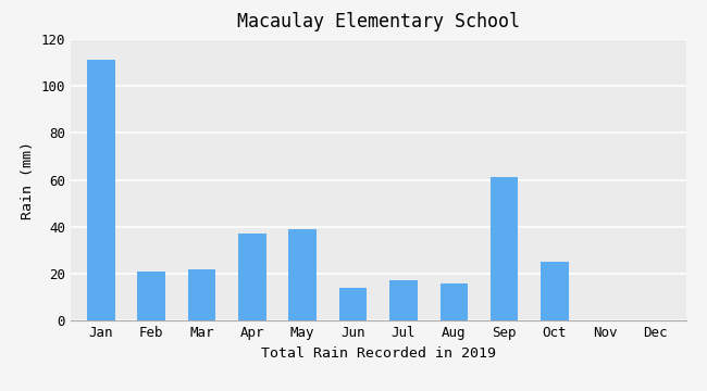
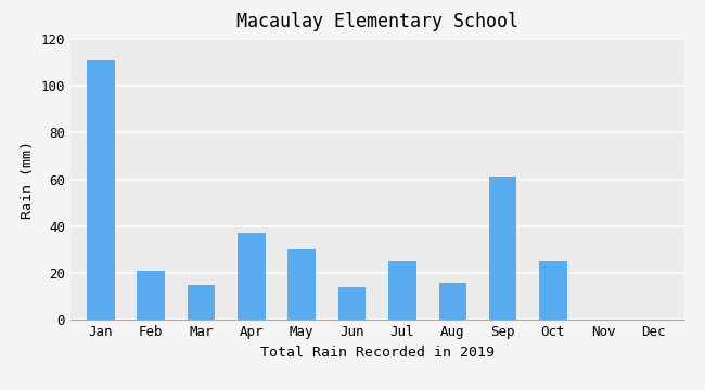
Mar: 22 -> 15
May: 39 -> 30
Jul: 17 -> 25
